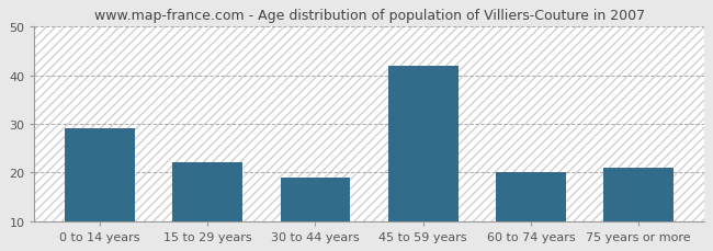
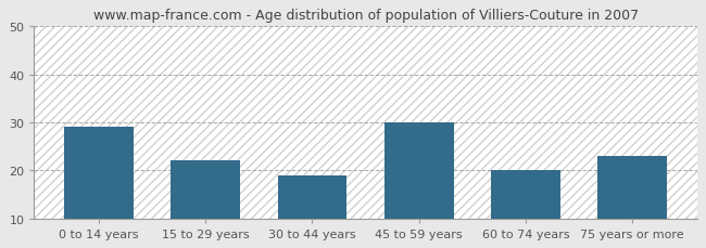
45 to 59 years: 42 -> 30
75 years or more: 21 -> 23
